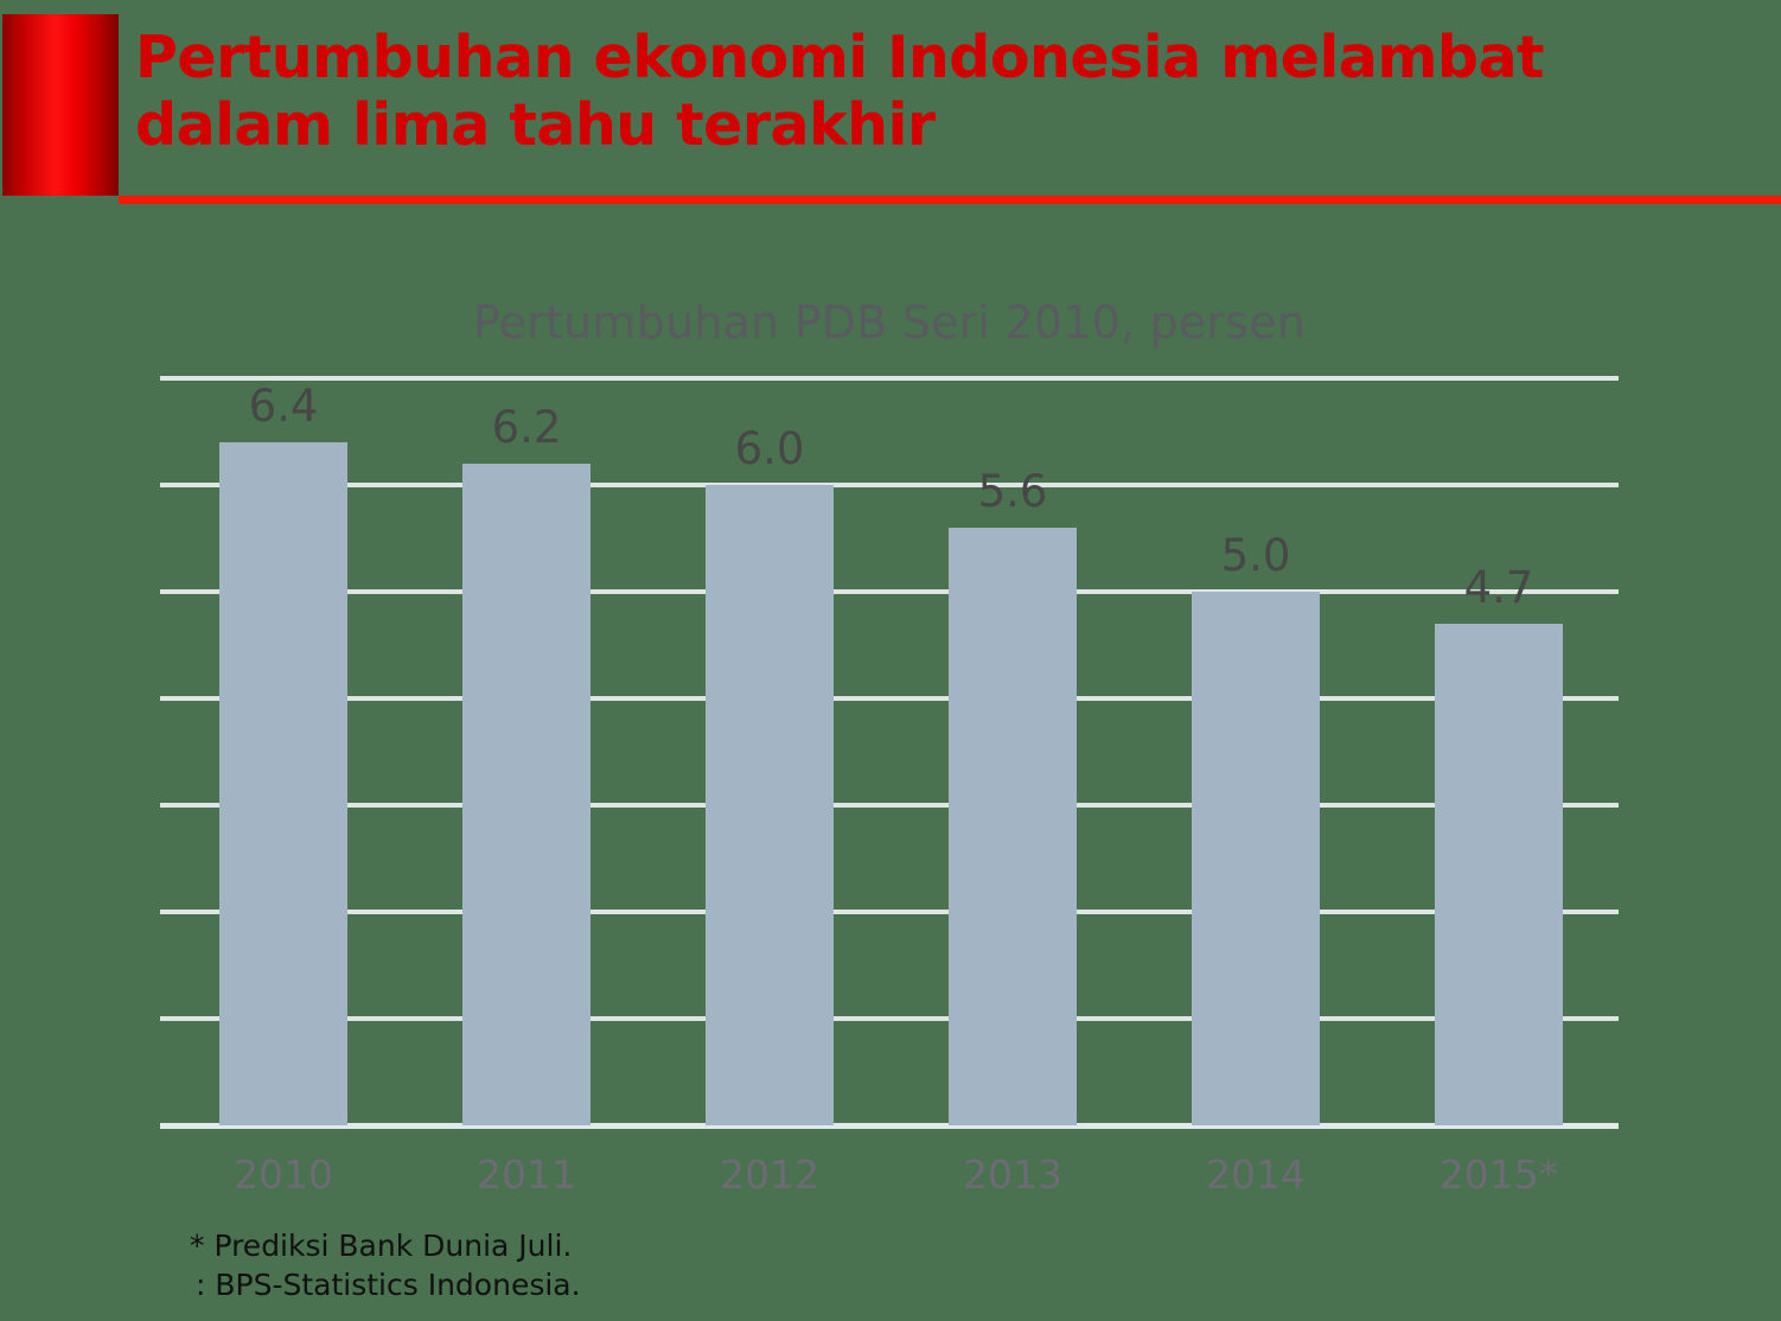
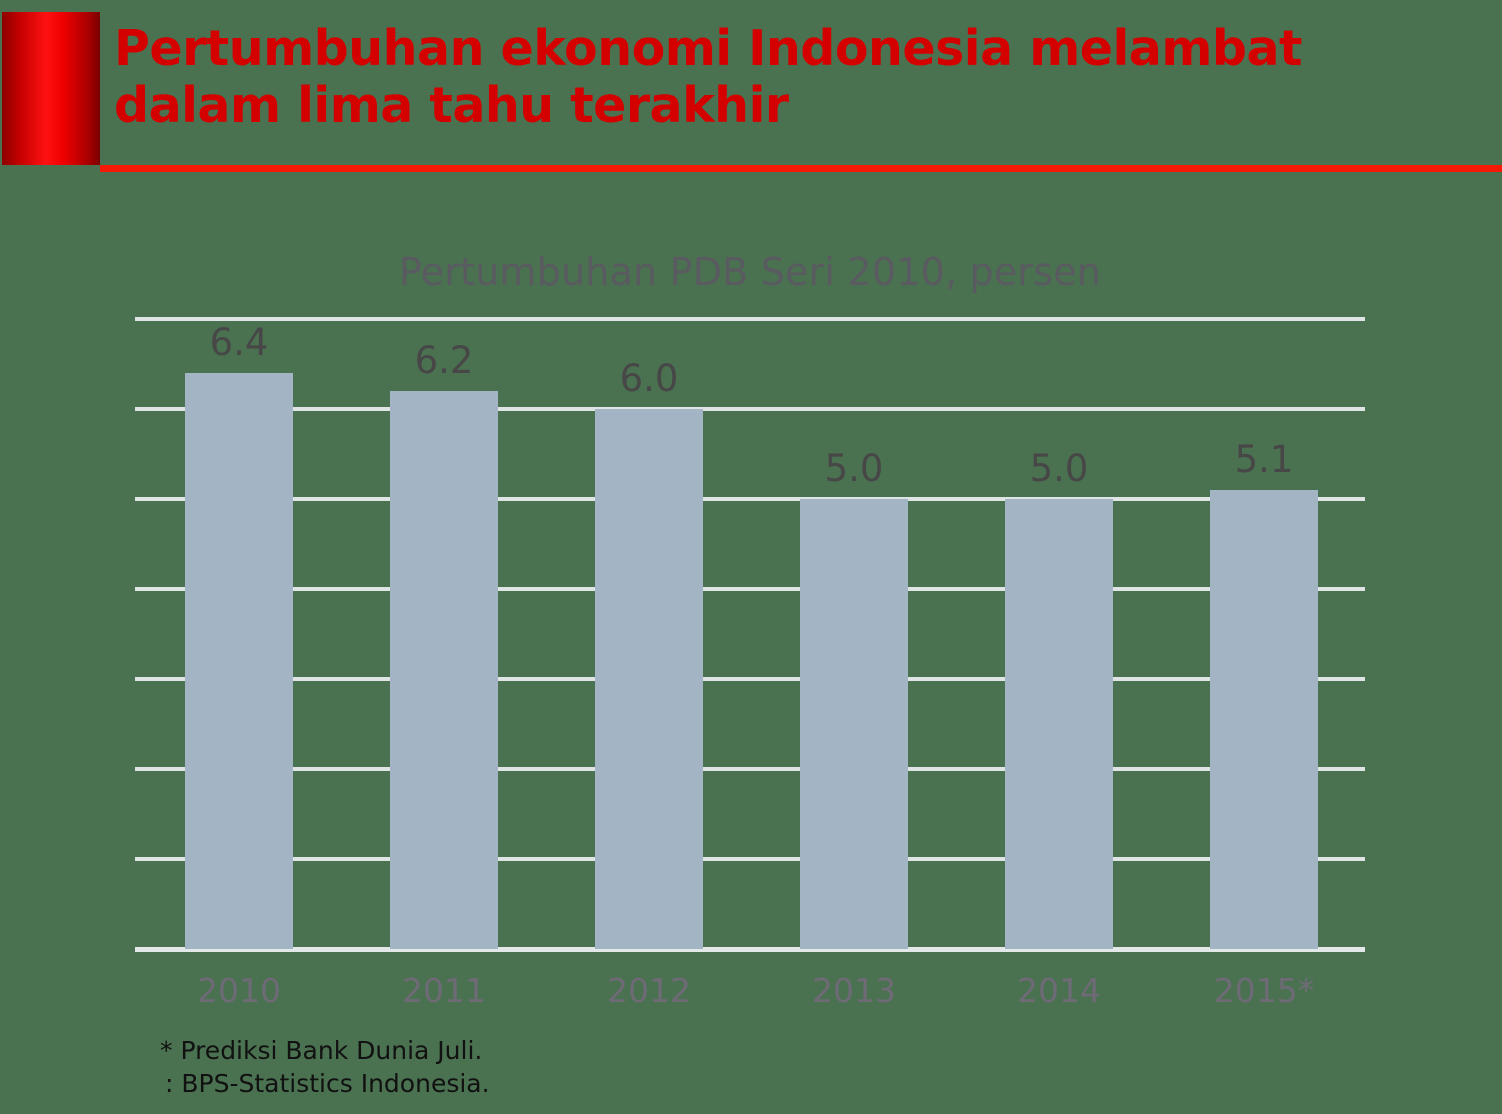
2013: 5.6 -> 5.0
2015*: 4.7 -> 5.1
